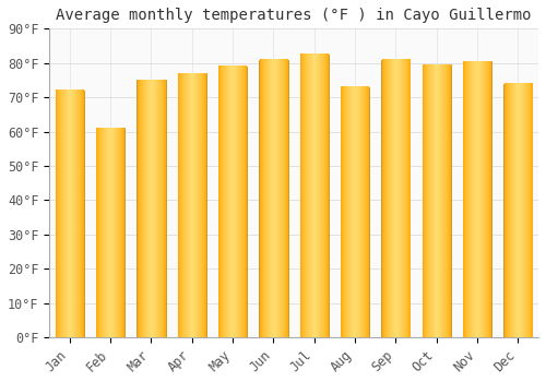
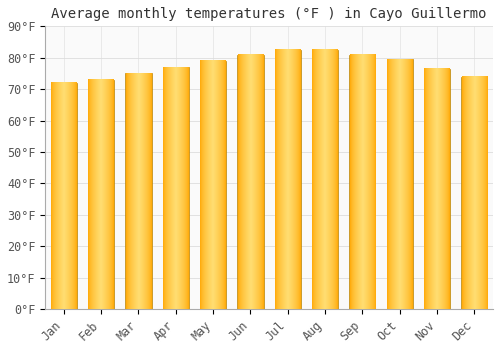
Feb: 61.0°F -> 73.0°F
Aug: 73.0°F -> 82.5°F
Nov: 80.5°F -> 76.5°F
